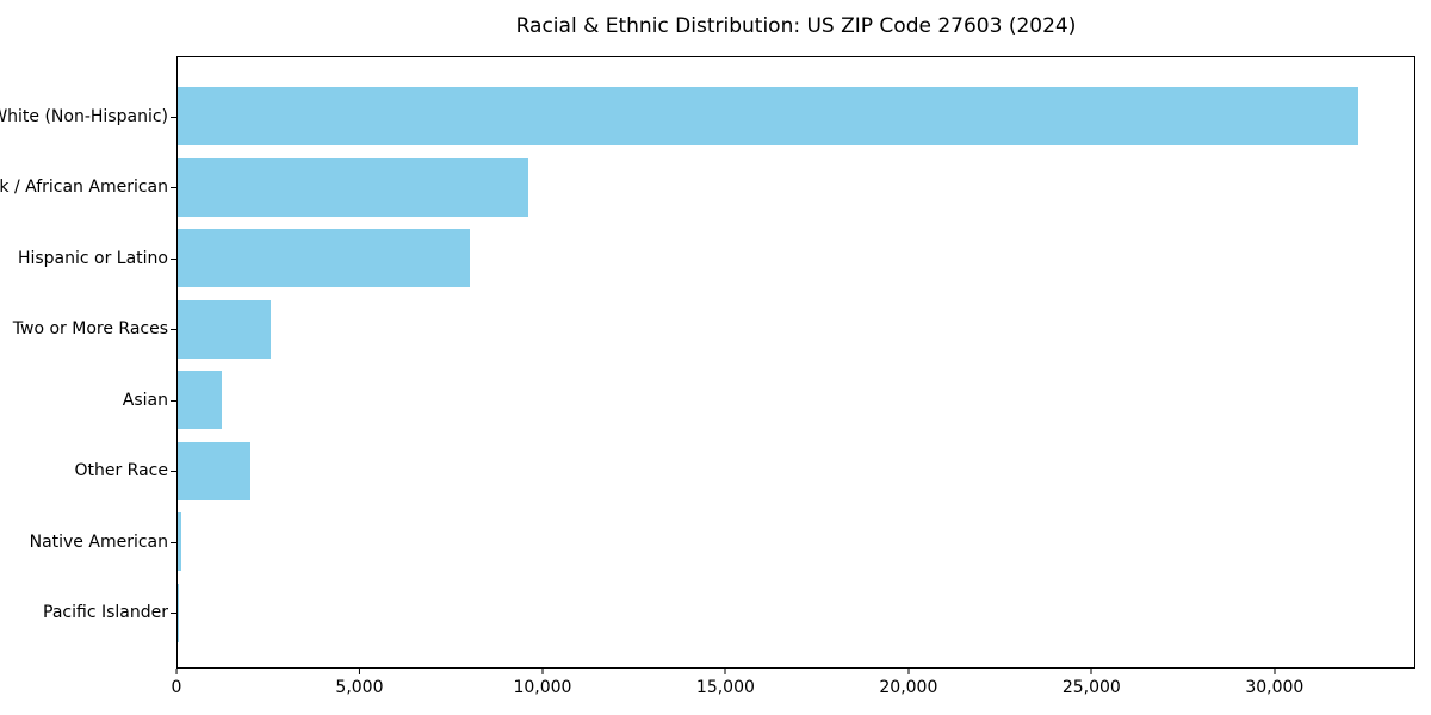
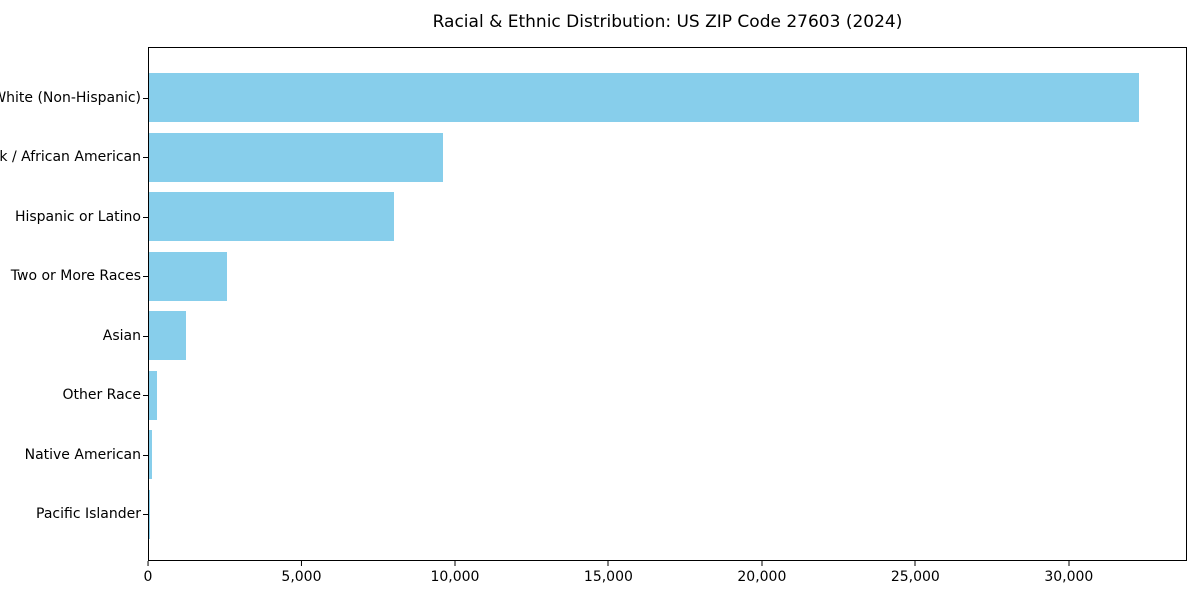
Other Race: 2000 -> 200
